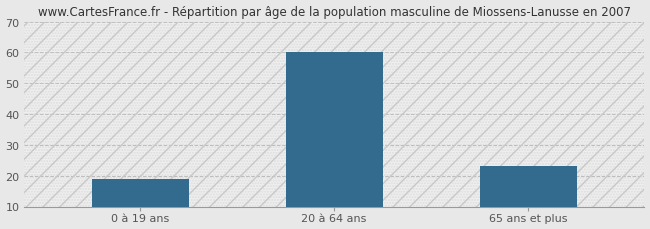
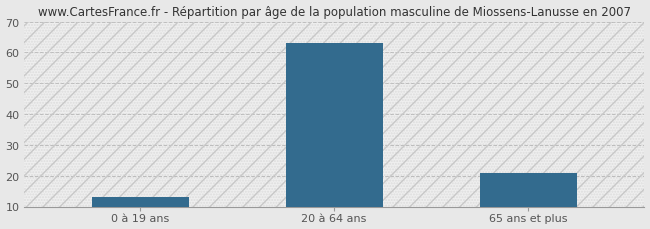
0 à 19 ans: 19 -> 13
20 à 64 ans: 60 -> 63
65 ans et plus: 23 -> 21
